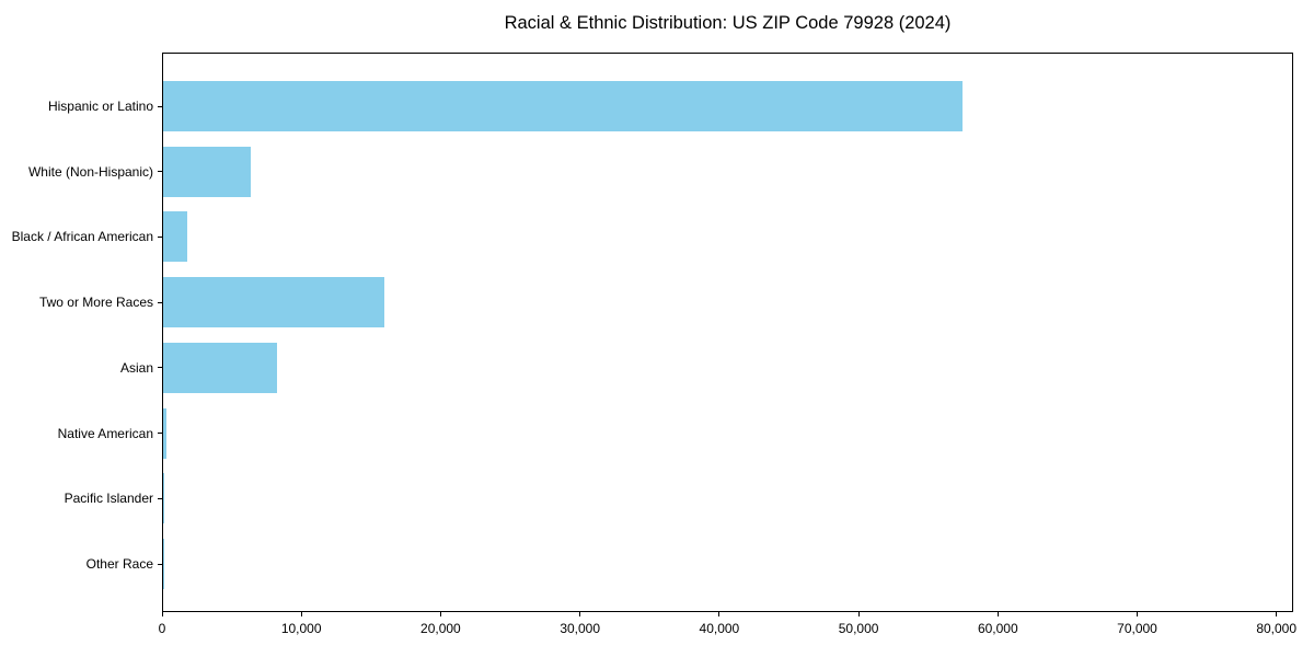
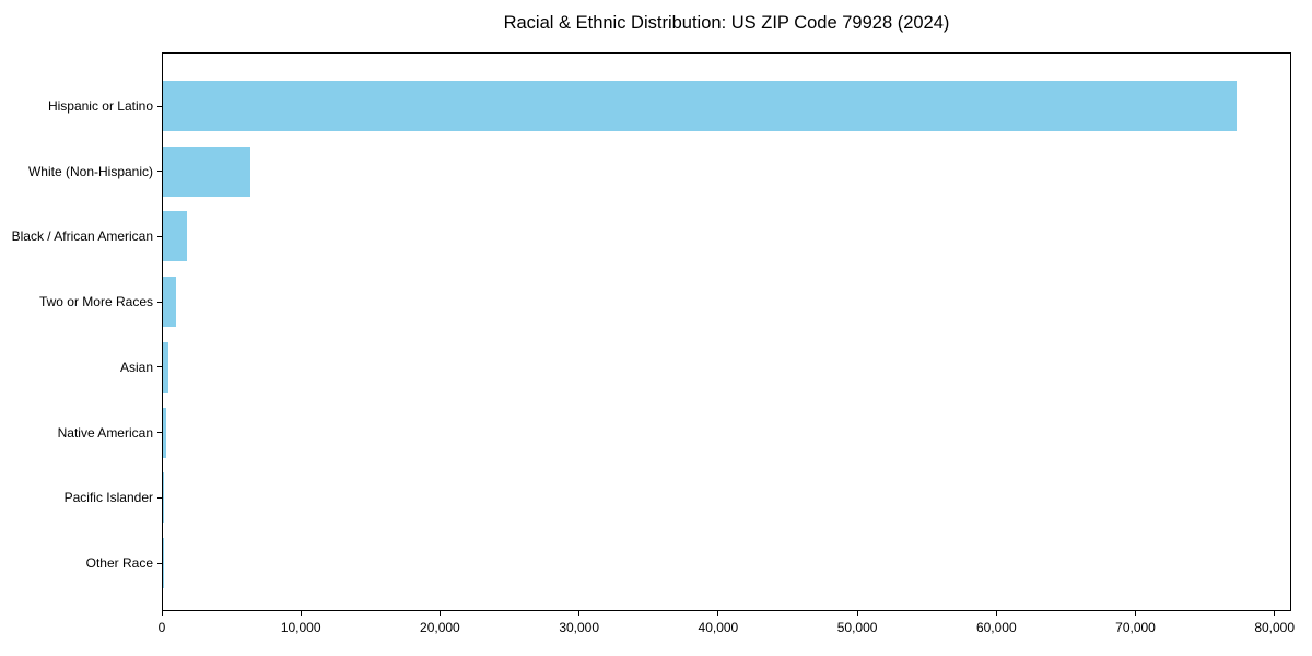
Hispanic or Latino: 57400 -> 77200
Two or More Races: 15900 -> 900
Asian: 8200 -> 400
